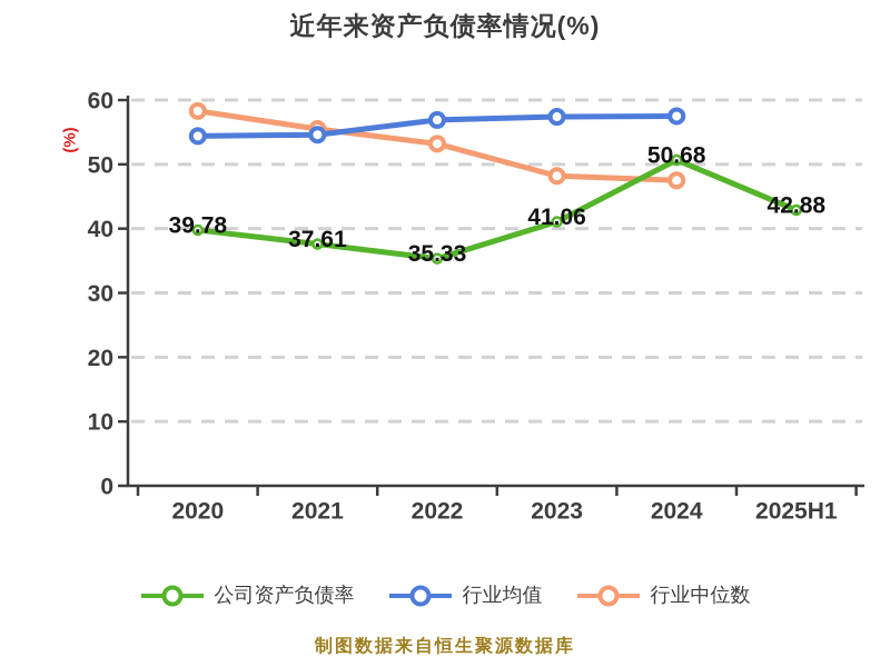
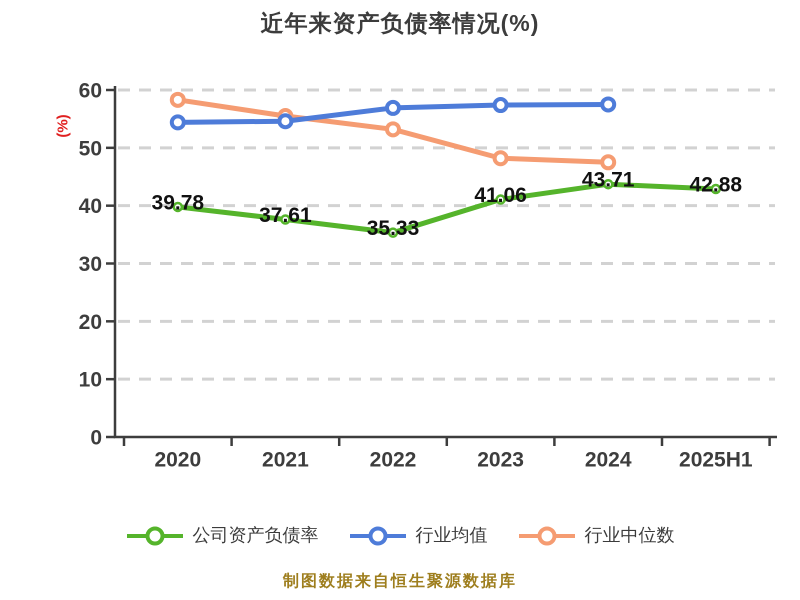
公司资产负债率/2024: 50.68 -> 43.71
